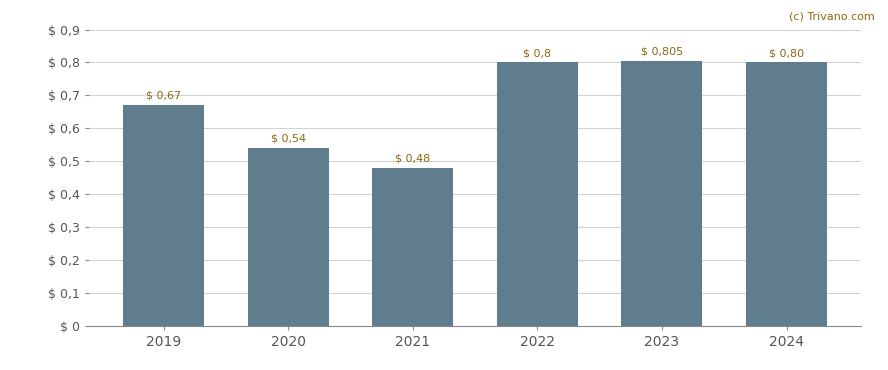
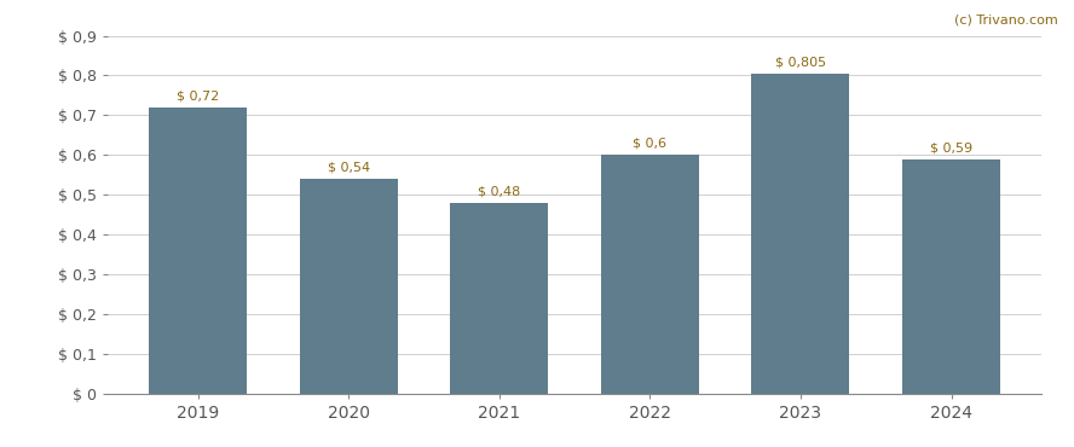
2019: 0,67 -> 0,72
2022: 0,8 -> 0,6
2024: 0,80 -> 0,59
